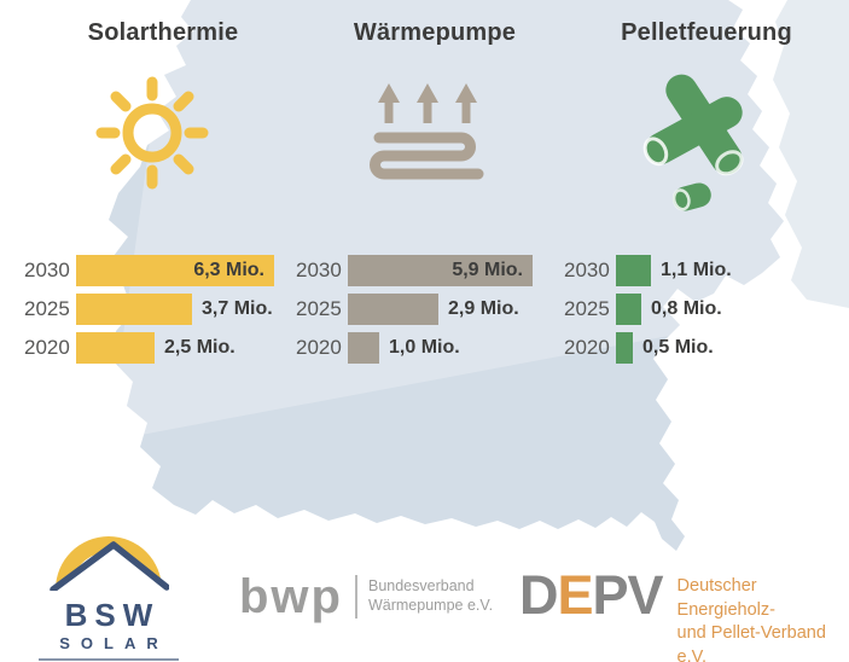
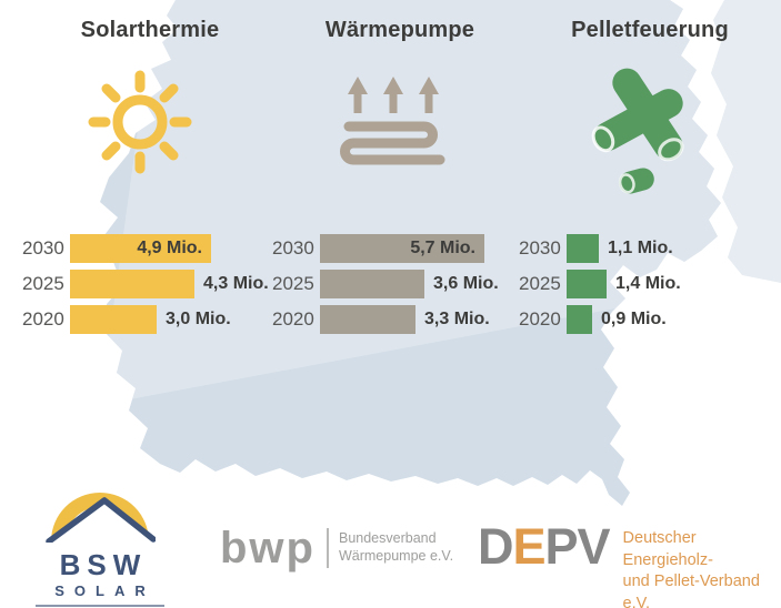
Solarthermie/2030: 6,3 -> 4,9
Wärmepumpe/2030: 5,9 -> 5,7
Solarthermie/2025: 3,7 -> 4,3
Wärmepumpe/2025: 2,9 -> 3,6
Pelletfeuerung/2025: 0,8 -> 1,4
Solarthermie/2020: 2,5 -> 3,0
Wärmepumpe/2020: 1,0 -> 3,3
Pelletfeuerung/2020: 0,5 -> 0,9
